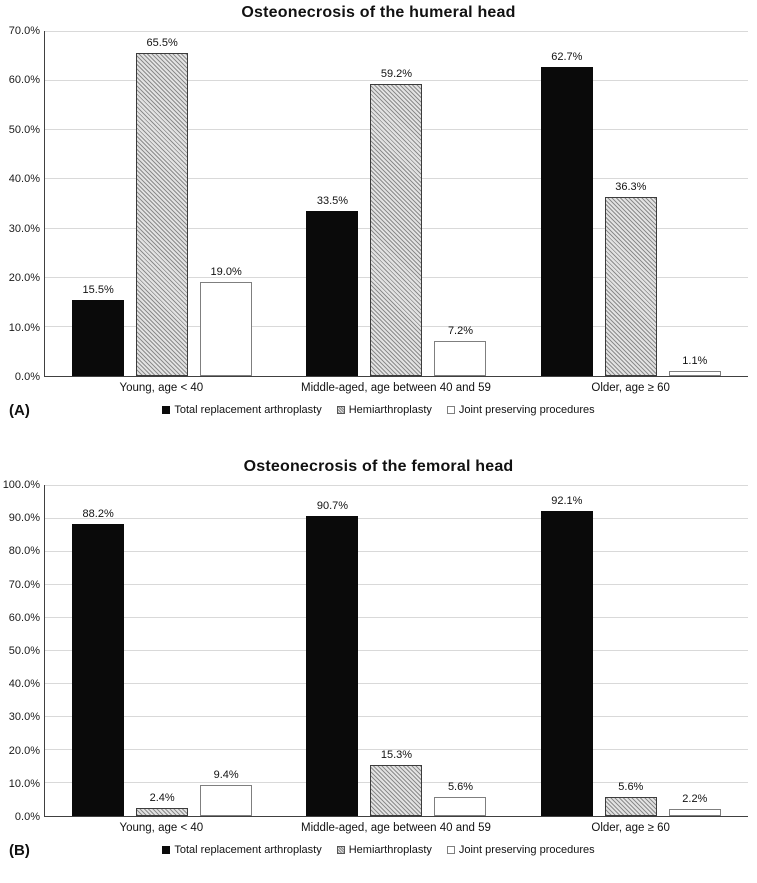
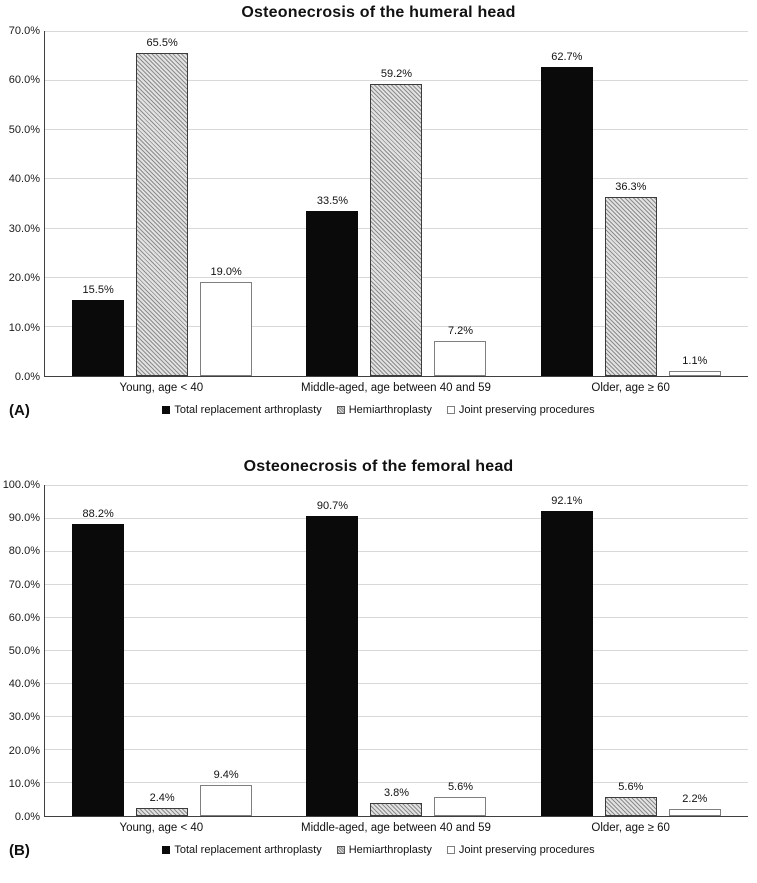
Osteonecrosis of the femoral head/Hemiarthroplasty/Middle-aged, age between 40 and 59: 15.3% -> 3.8%
